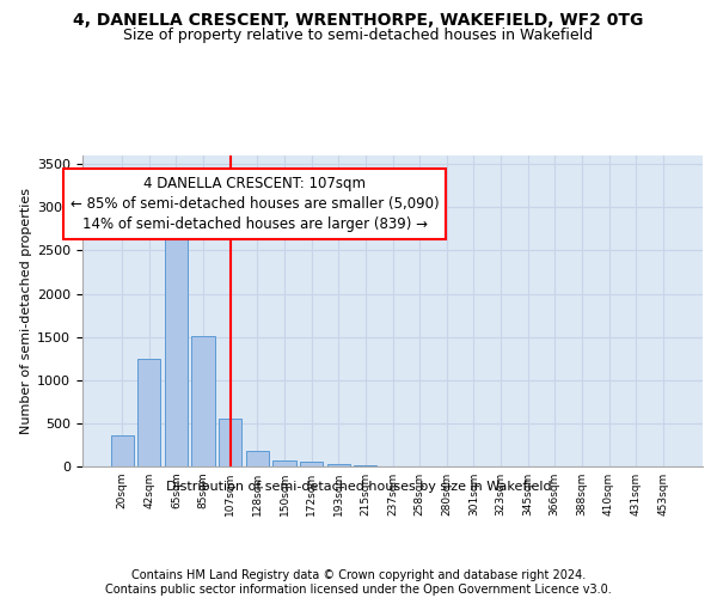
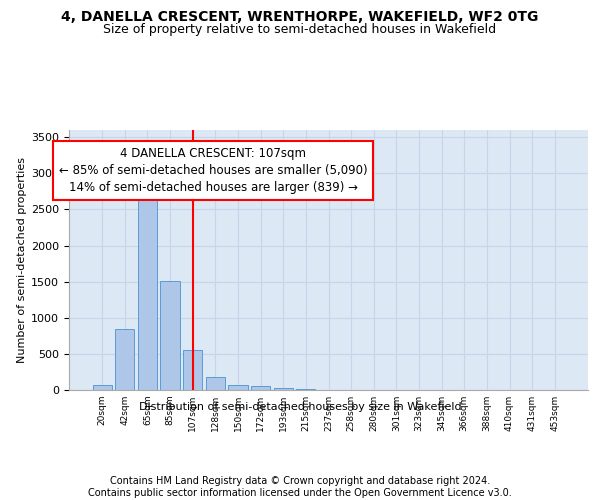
20sqm: 360 -> 60
42sqm: 1240 -> 840
